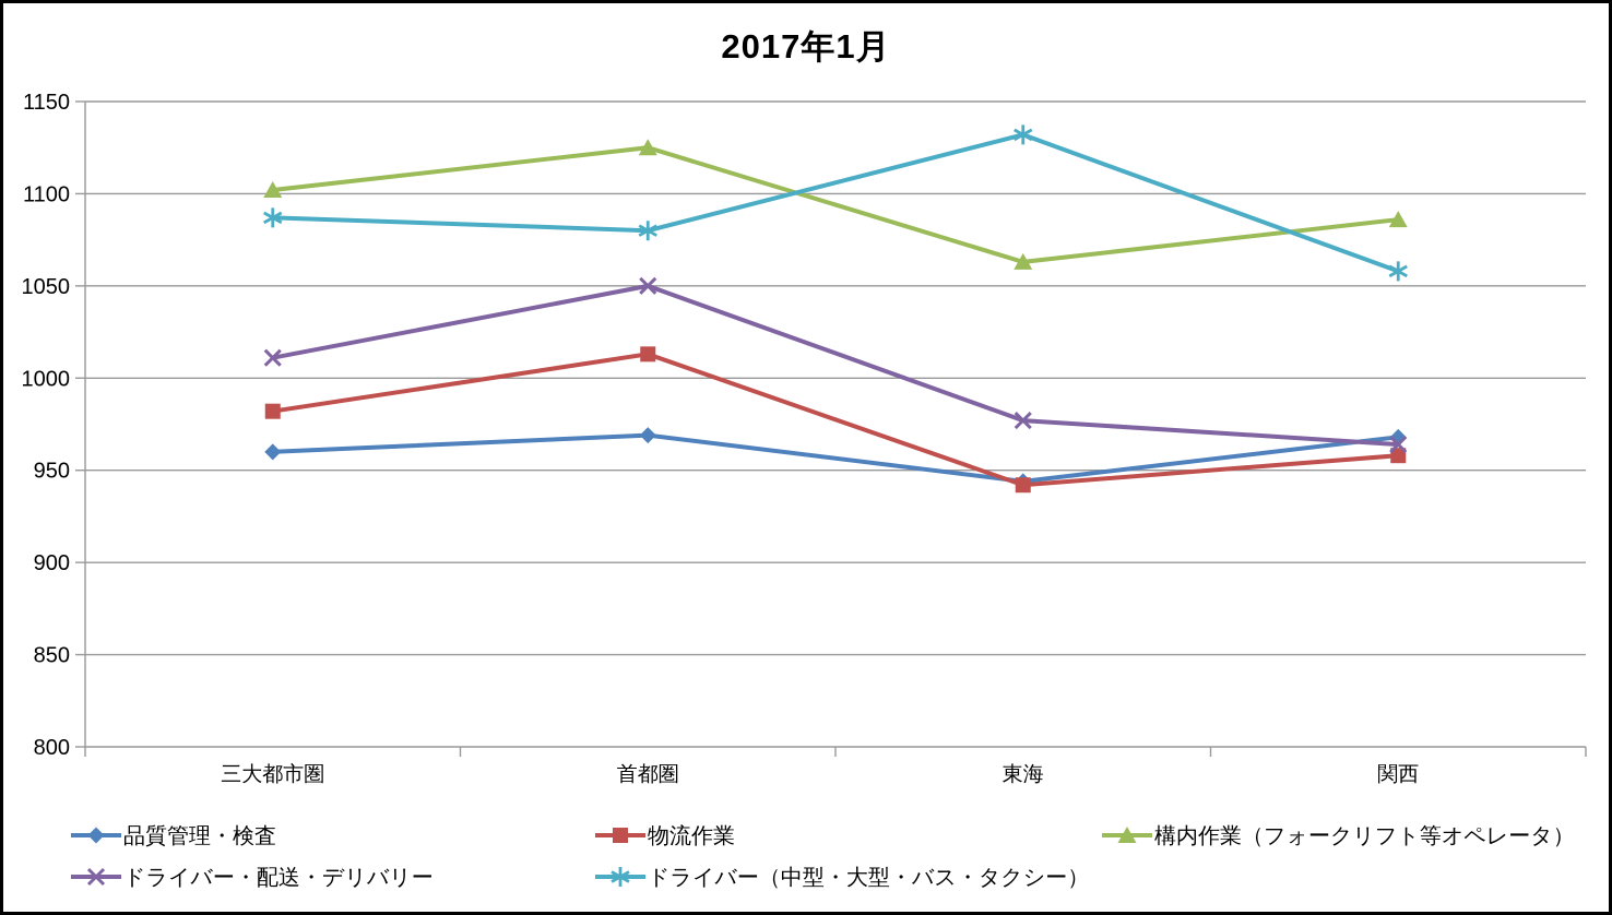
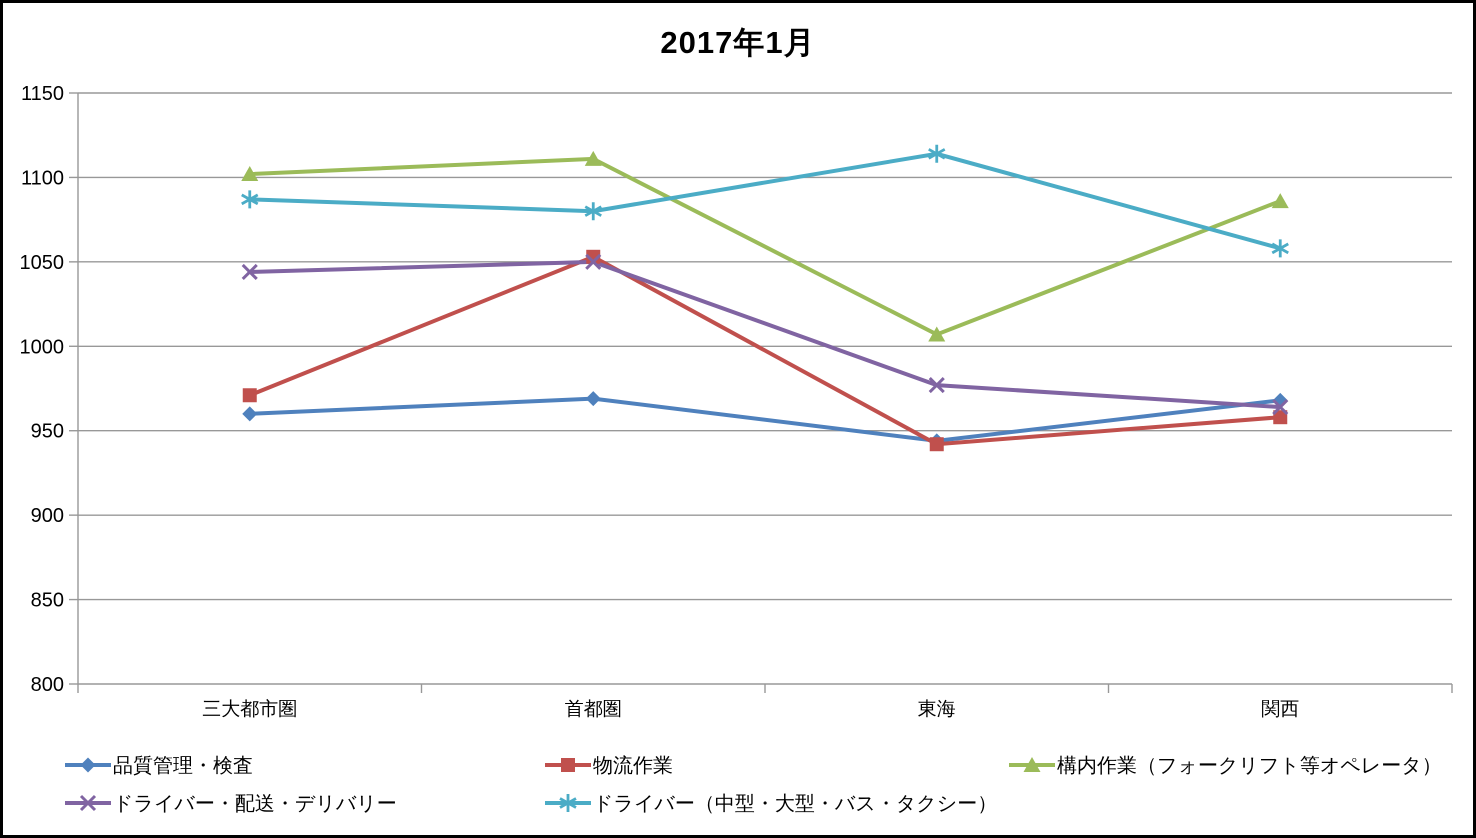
物流作業/三大都市圏: 982 -> 971
ドライバー・配送・デリバリー/三大都市圏: 1011 -> 1044
物流作業/首都圏: 1013 -> 1053
構内作業（フォークリフト等オペレータ）/首都圏: 1125 -> 1111
構内作業（フォークリフト等オペレータ）/東海: 1063 -> 1007
ドライバー（中型・大型・バス・タクシー）/東海: 1132 -> 1114
